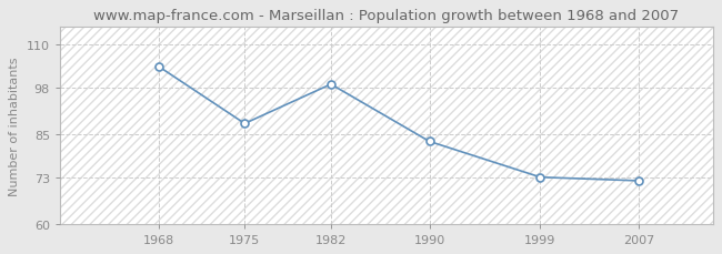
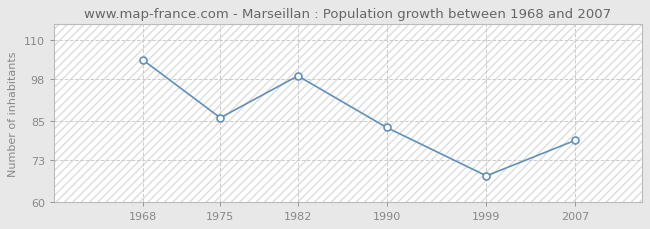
1975: 88 -> 86
1999: 73 -> 68
2007: 72 -> 79
